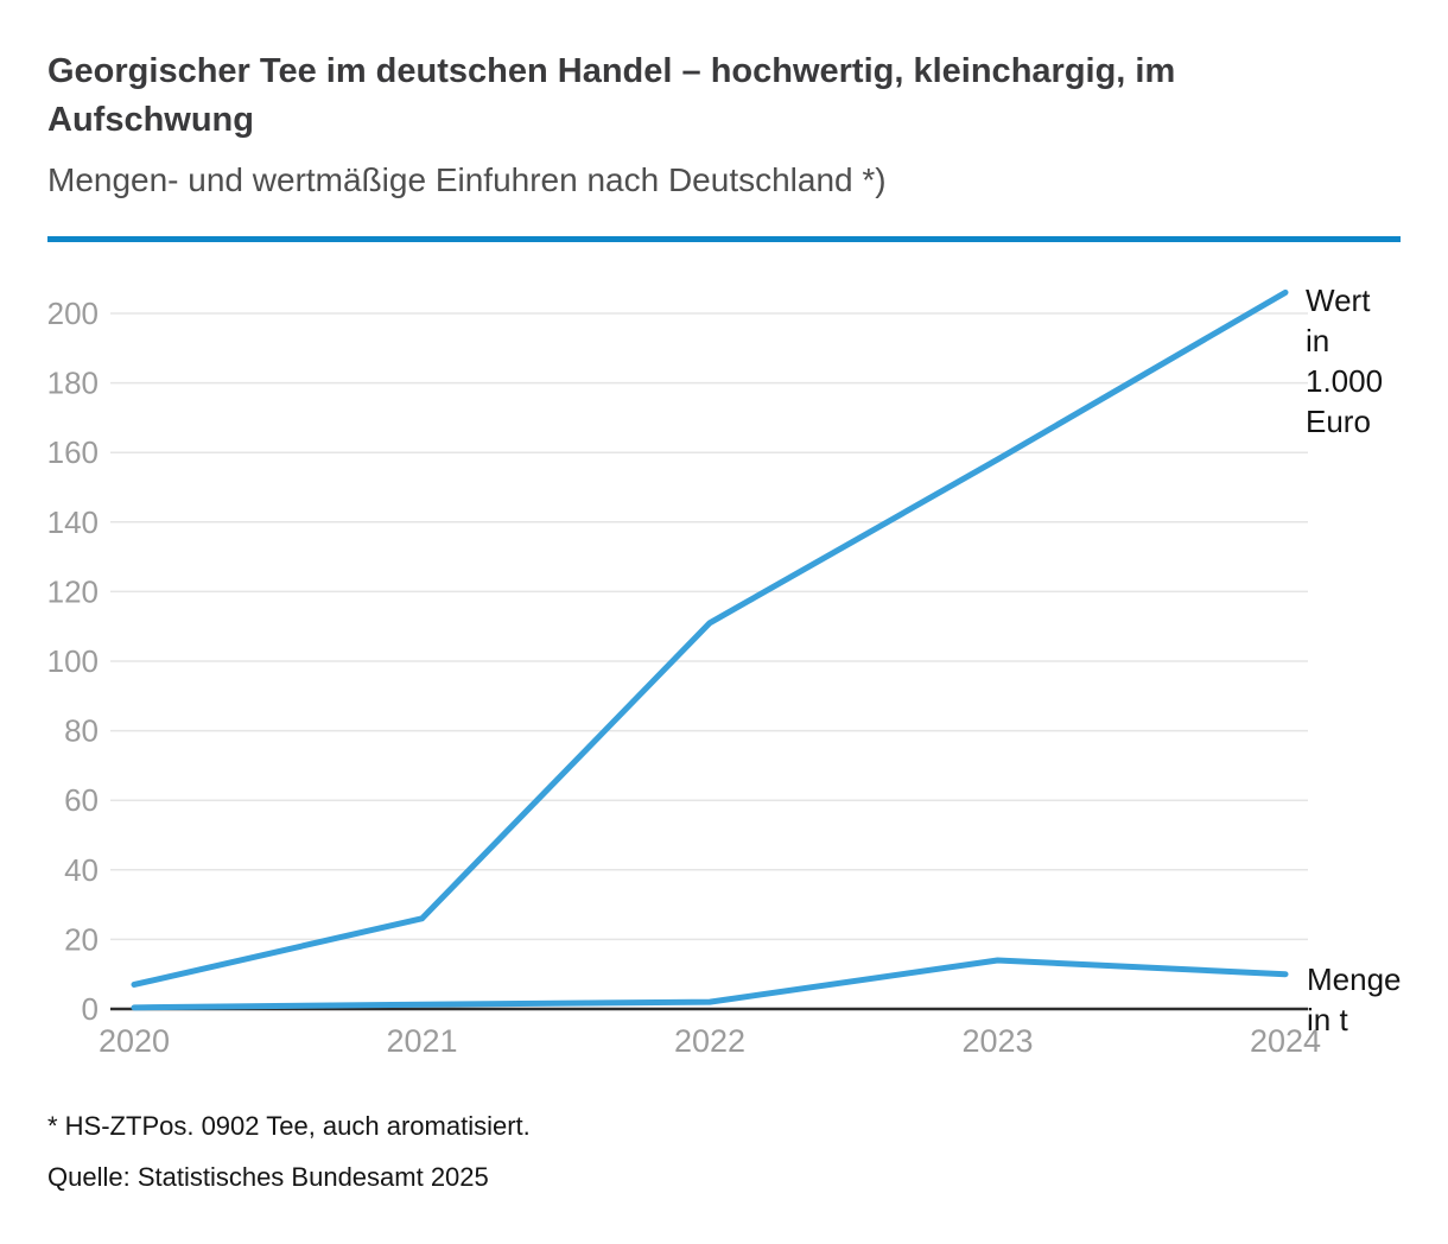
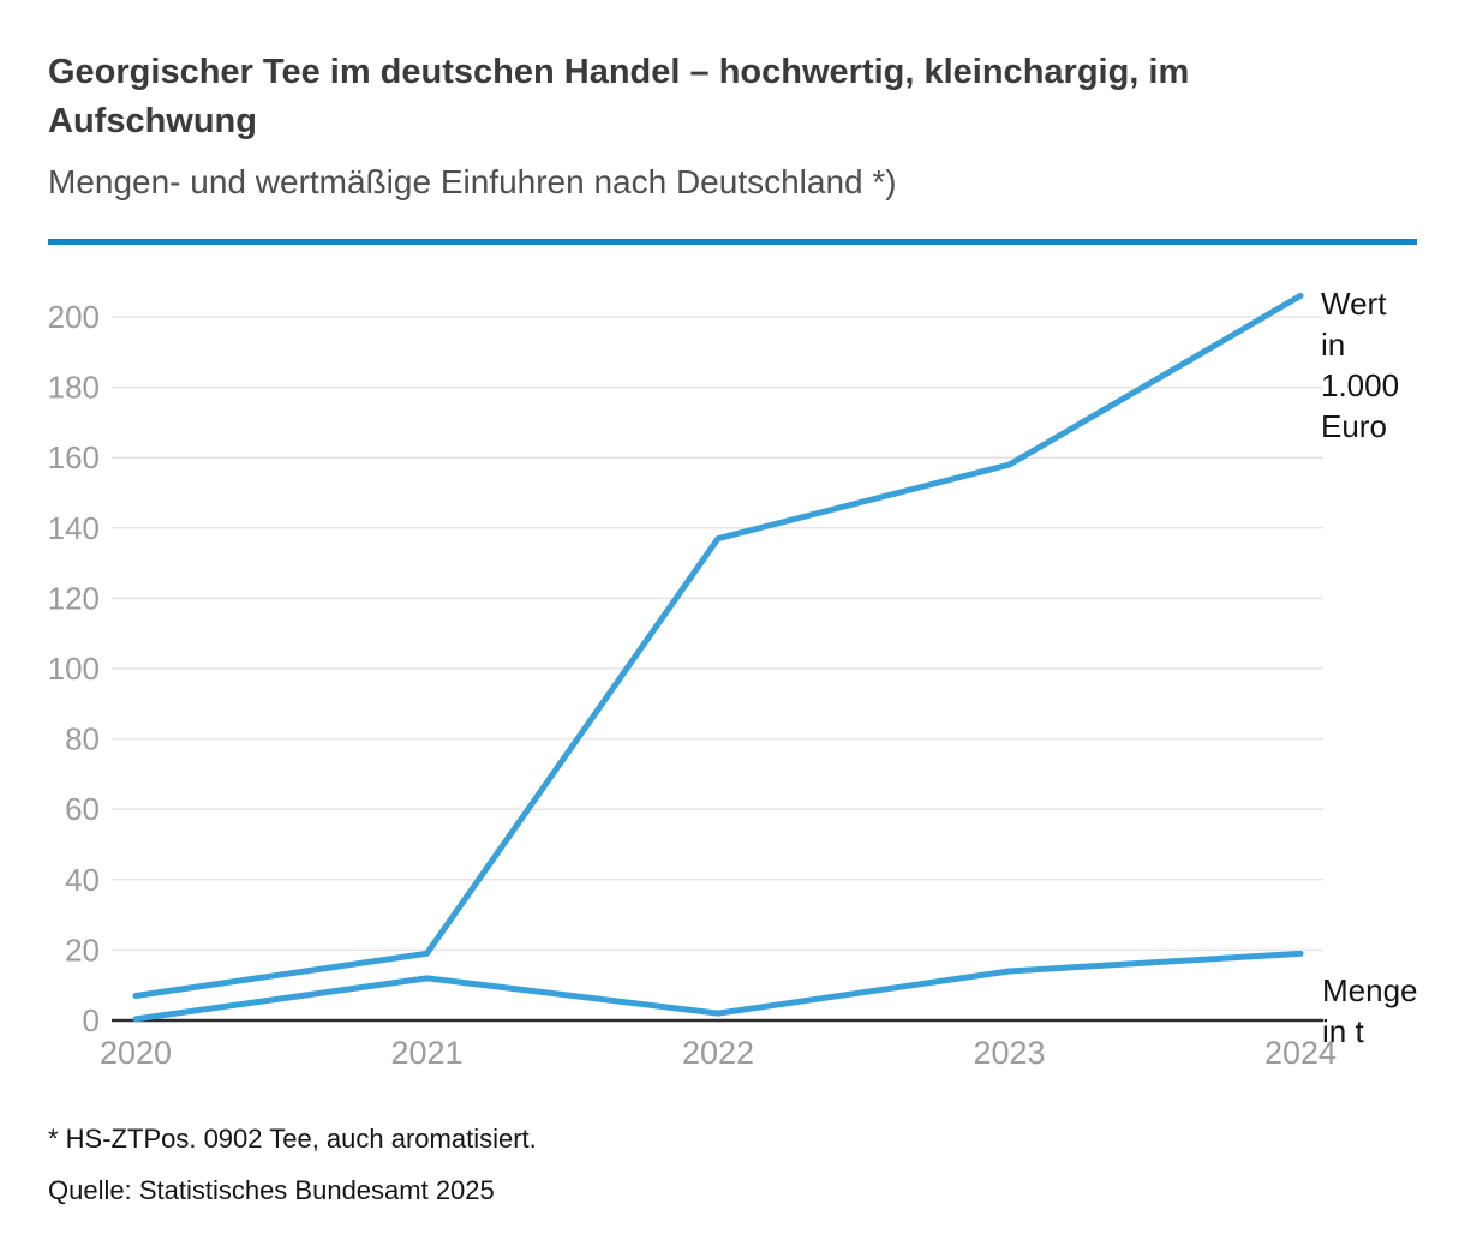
Wert in 1.000 Euro/2021: 26 -> 19
Menge in t/2021: 1 -> 12
Wert in 1.000 Euro/2022: 111 -> 137
Menge in t/2024: 10 -> 19
